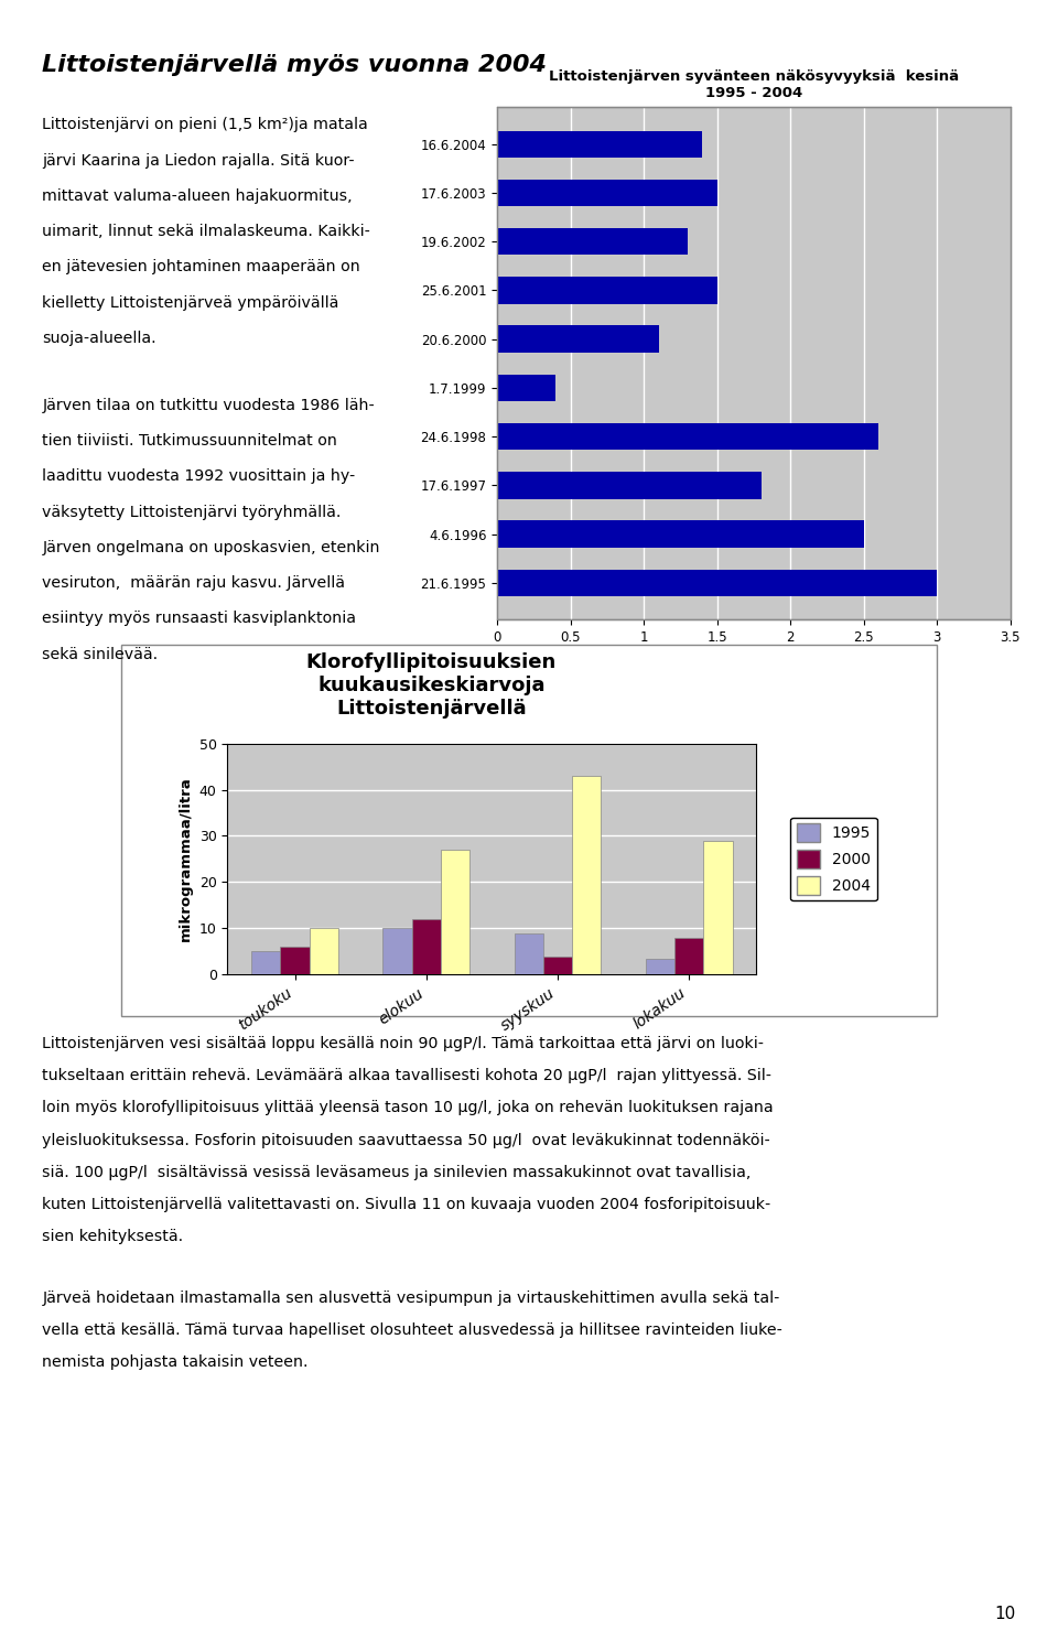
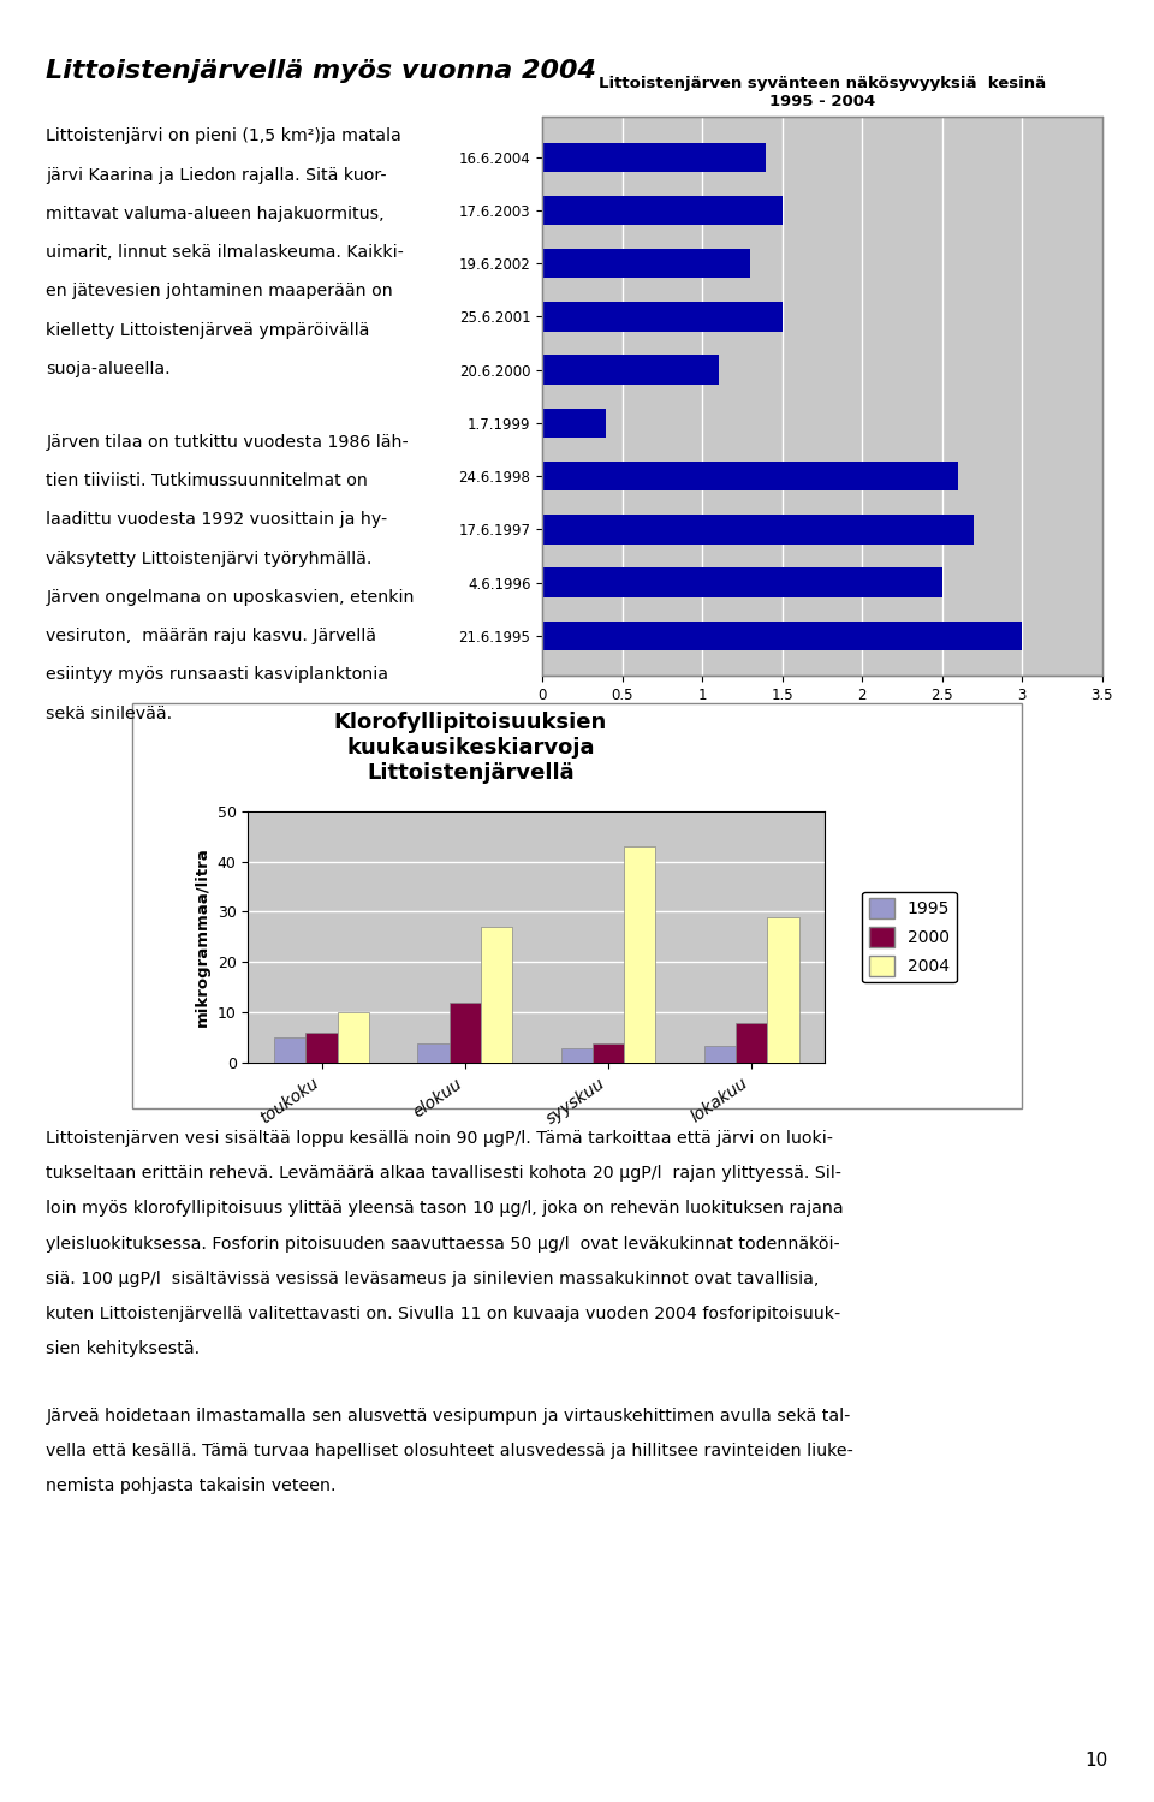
Littoistenjärven syvänteen näkösyvyyksiä kesinä 1995 - 2004/17.6.1997: 1.8 -> 2.7
1995/elokuu: 10.0 -> 4.0
1995/syyskuu: 9.0 -> 3.0
